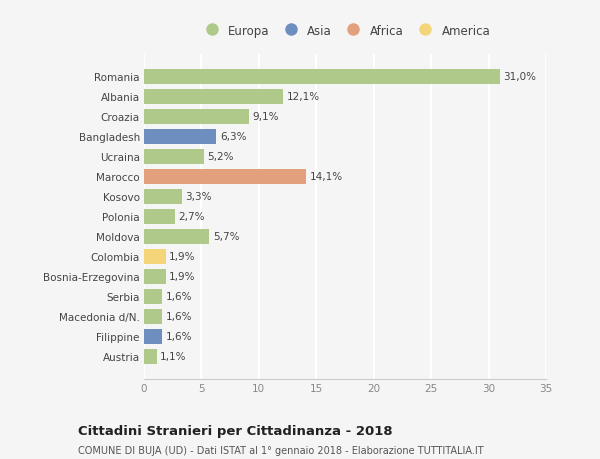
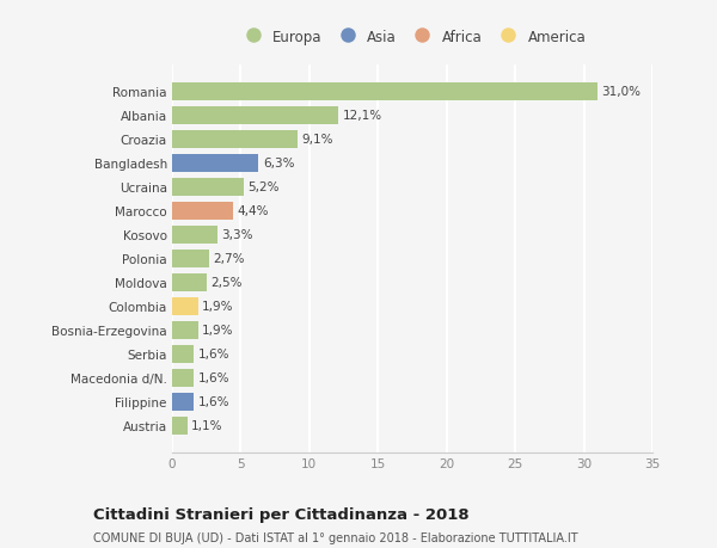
Marocco: 14,1% -> 4,4%
Moldova: 5,7% -> 2,5%
